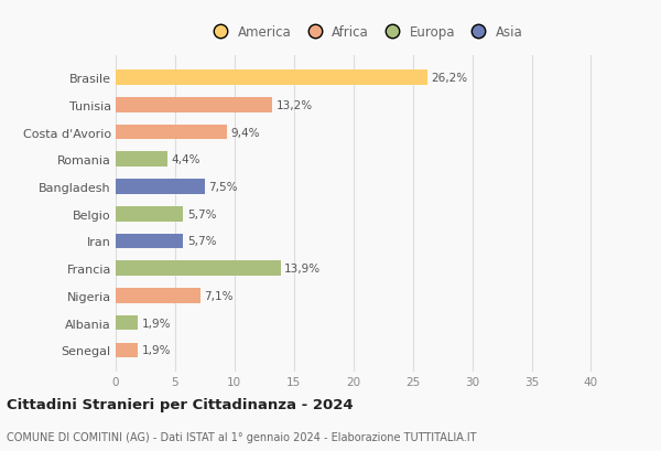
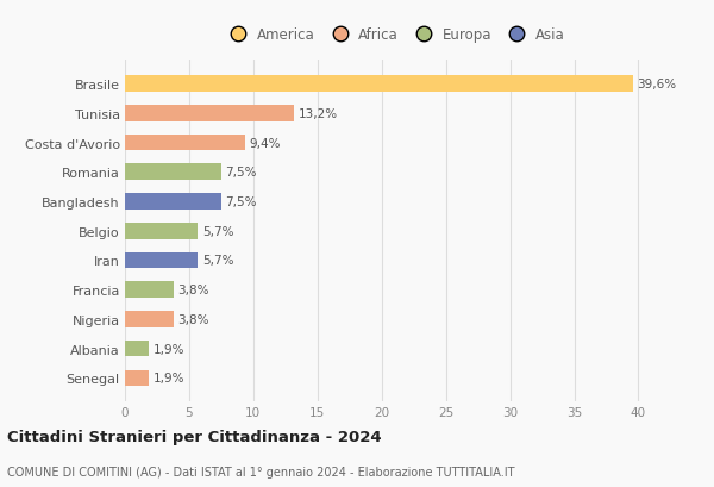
Brasile: 26,2% -> 39,6%
Romania: 4,4% -> 7,5%
Francia: 13,9% -> 3,8%
Nigeria: 7,1% -> 3,8%
